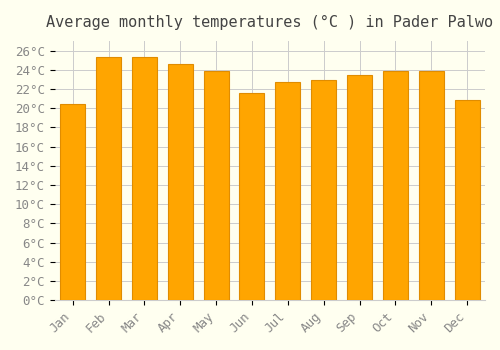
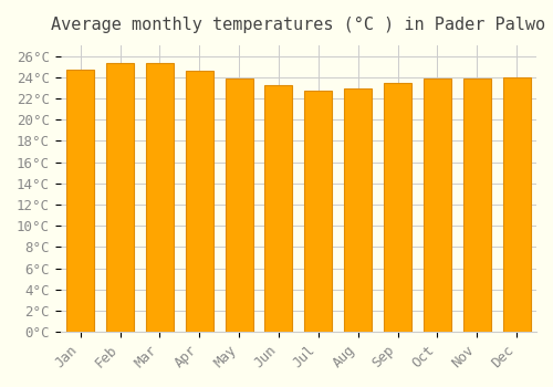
Jan: 20.4°C -> 24.7°C
Jun: 21.6°C -> 23.2°C
Dec: 20.8°C -> 24.0°C
